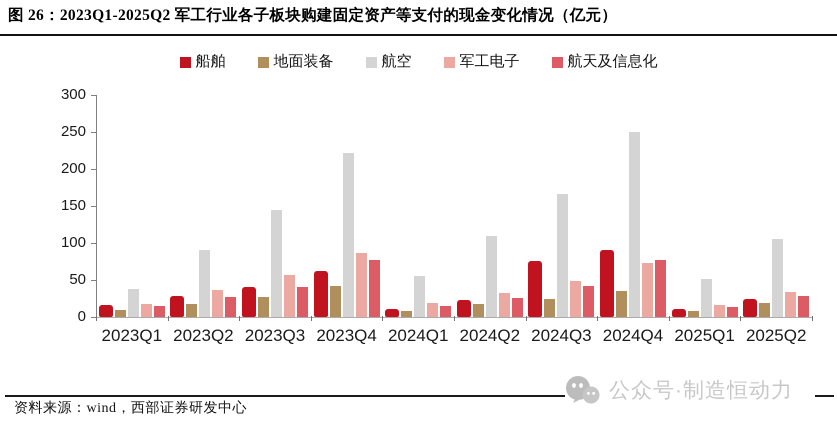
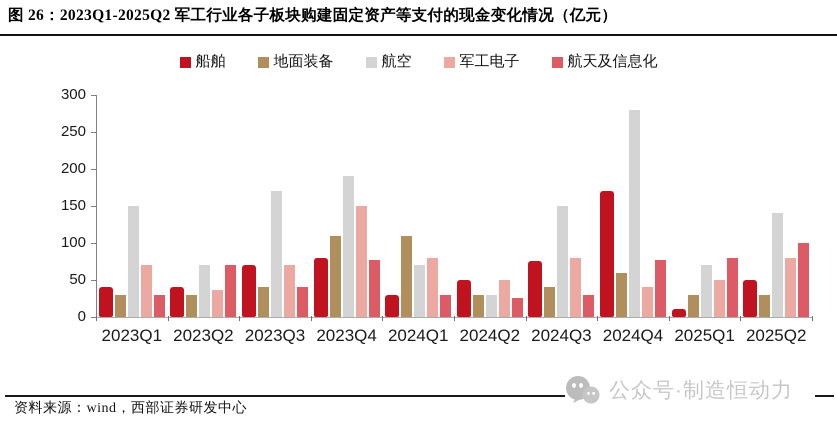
船舶/2023Q1: 20 -> 40
地面装备/2023Q1: 10 -> 30
航空/2023Q1: 40 -> 150
军工电子/2023Q1: 20 -> 70
航天及信息化/2023Q1: 20 -> 30
船舶/2023Q2: 30 -> 40
地面装备/2023Q2: 20 -> 30
航空/2023Q2: 90 -> 70
航天及信息化/2023Q2: 30 -> 70
船舶/2023Q3: 40 -> 70
地面装备/2023Q3: 30 -> 40
航空/2023Q3: 140 -> 170
军工电子/2023Q3: 60 -> 70
船舶/2023Q4: 60 -> 80
地面装备/2023Q4: 40 -> 110
航空/2023Q4: 220 -> 190
军工电子/2023Q4: 90 -> 150
船舶/2024Q1: 10 -> 30
地面装备/2024Q1: 10 -> 110
航空/2024Q1: 60 -> 70
军工电子/2024Q1: 20 -> 80
航天及信息化/2024Q1: 20 -> 30
船舶/2024Q2: 20 -> 50
地面装备/2024Q2: 20 -> 30
航空/2024Q2: 110 -> 30
军工电子/2024Q2: 30 -> 50
地面装备/2024Q3: 20 -> 40
航空/2024Q3: 170 -> 150
军工电子/2024Q3: 50 -> 80
航天及信息化/2024Q3: 40 -> 30
船舶/2024Q4: 90 -> 170
地面装备/2024Q4: 40 -> 60
航空/2024Q4: 250 -> 280
军工电子/2024Q4: 70 -> 40
地面装备/2025Q1: 10 -> 30
航空/2025Q1: 50 -> 70
军工电子/2025Q1: 20 -> 50
航天及信息化/2025Q1: 10 -> 80
船舶/2025Q2: 20 -> 50
地面装备/2025Q2: 20 -> 30
航空/2025Q2: 100 -> 140
军工电子/2025Q2: 30 -> 80
航天及信息化/2025Q2: 30 -> 100
